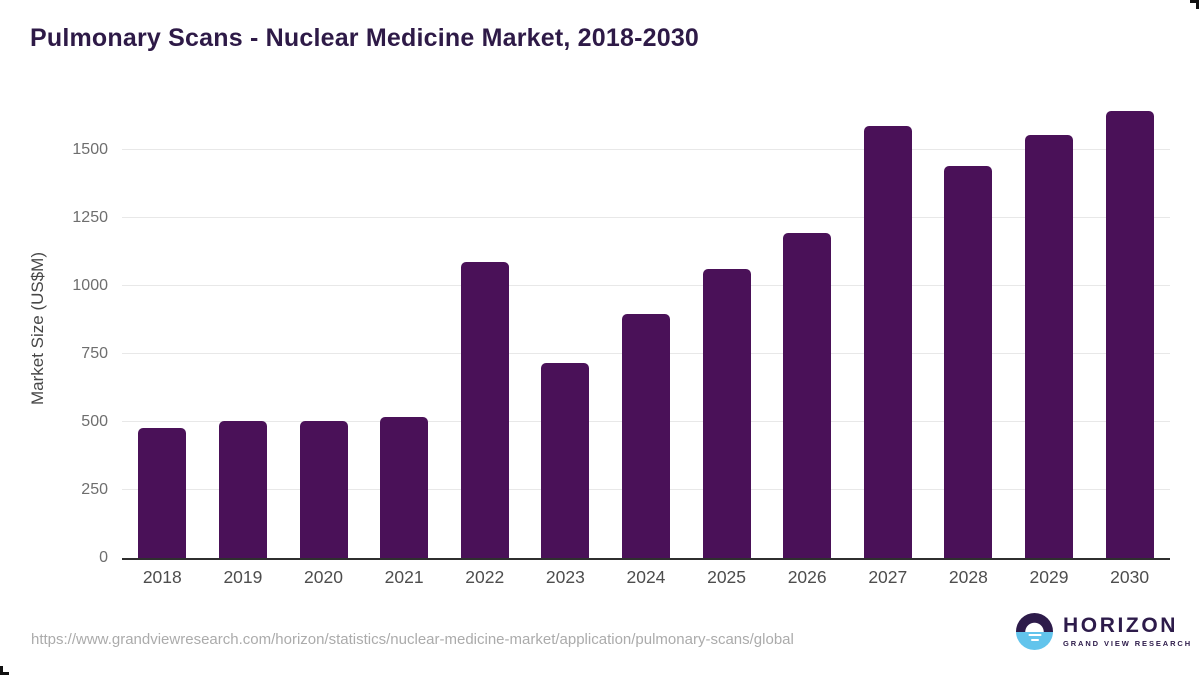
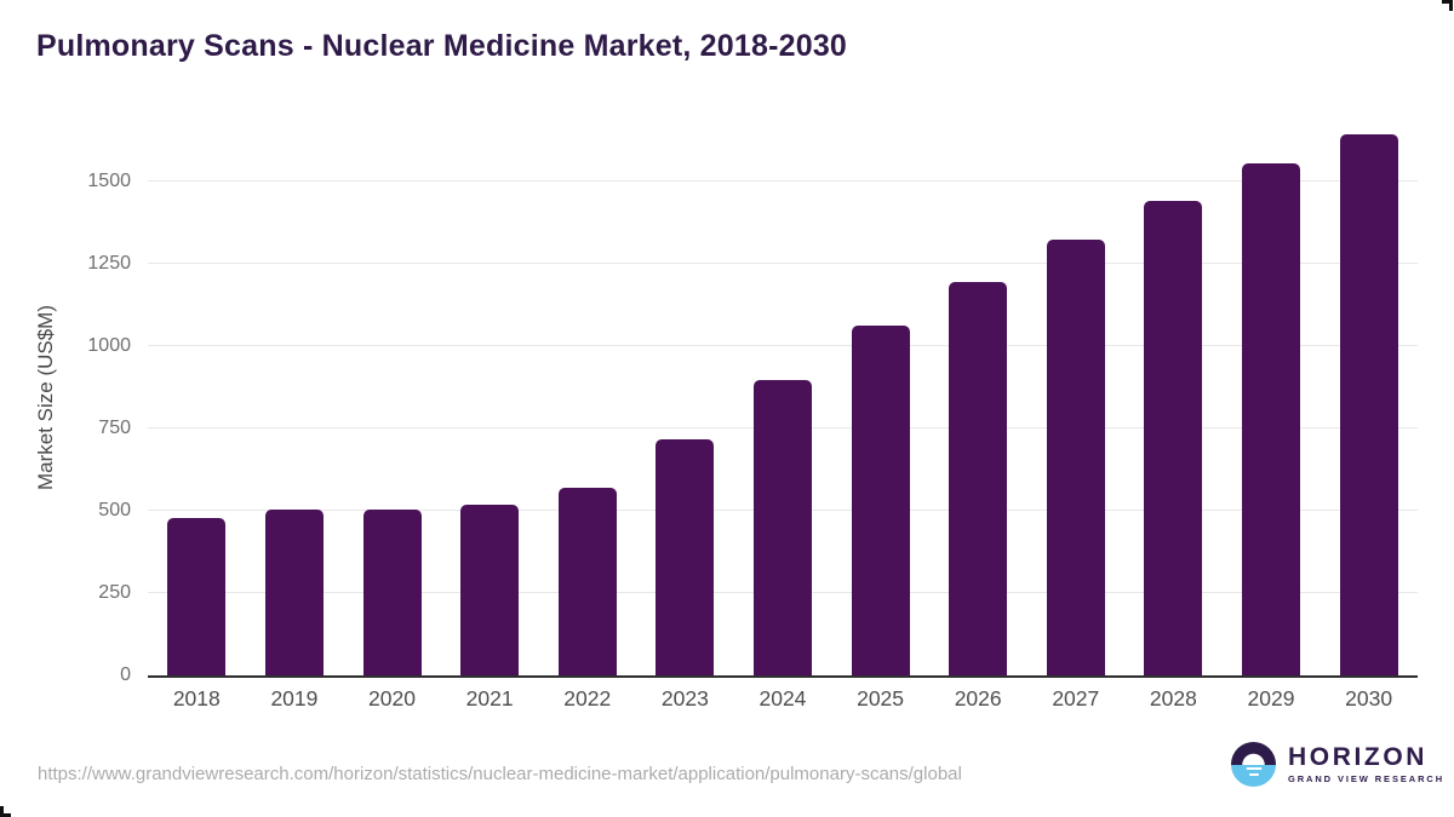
2022: 1090 -> 570
2027: 1590 -> 1320
